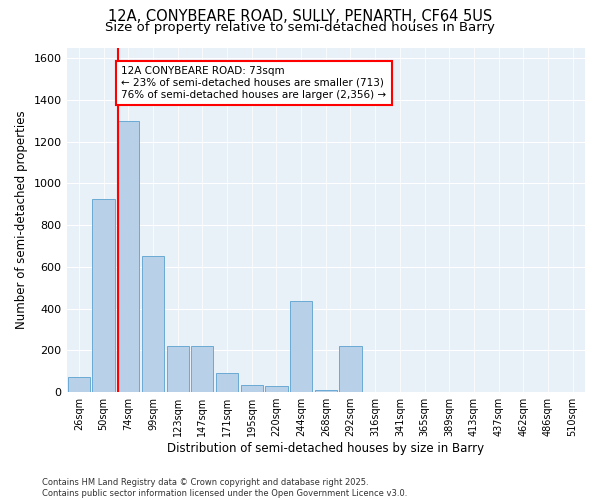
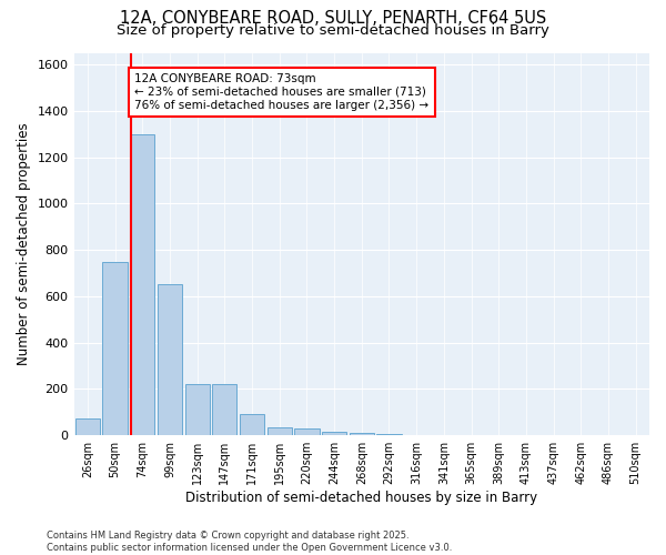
50sqm: 925 -> 750
244sqm: 435 -> 15
292sqm: 220 -> 4
